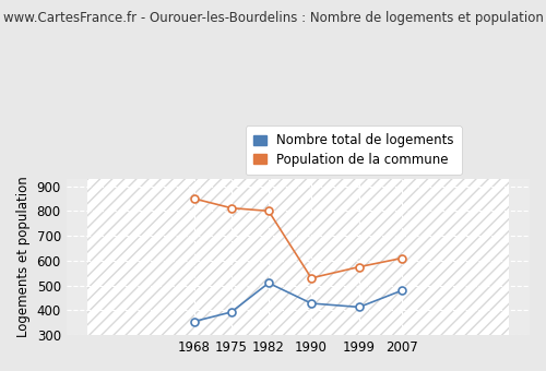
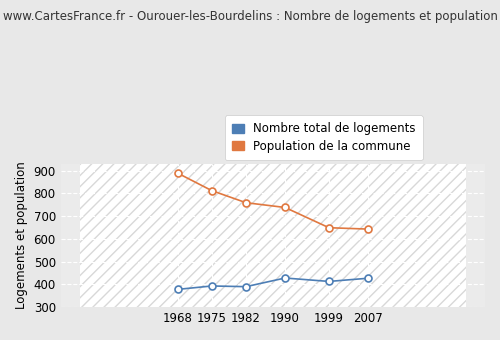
Nombre total de logements/1968: 355 -> 378
Population de la commune/1968: 850 -> 889
Nombre total de logements/1982: 510 -> 390
Population de la commune/1982: 800 -> 759
Population de la commune/1990: 530 -> 738
Population de la commune/1999: 575 -> 649
Nombre total de logements/2007: 480 -> 427
Population de la commune/2007: 610 -> 643
